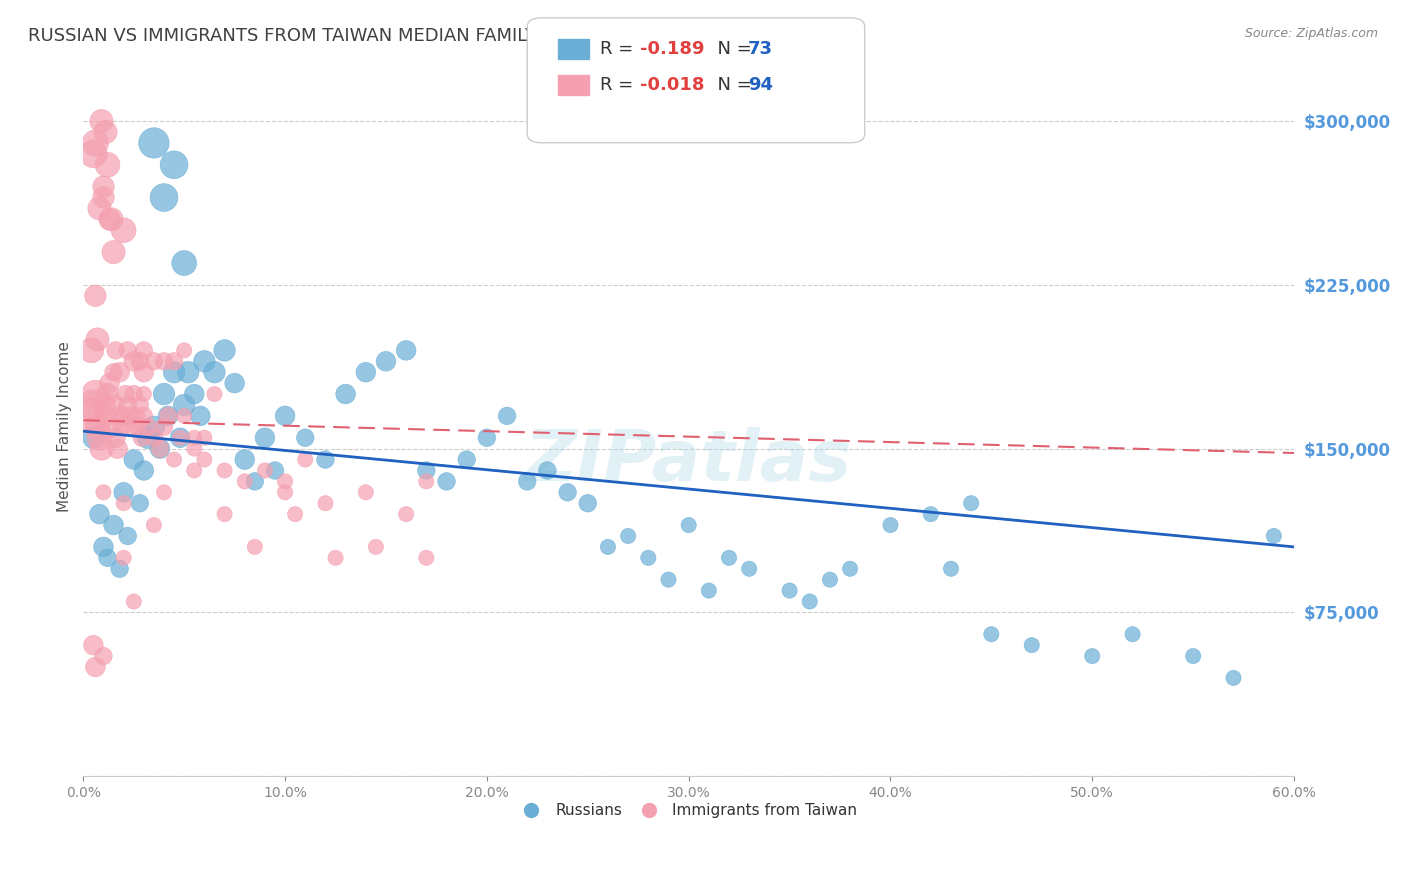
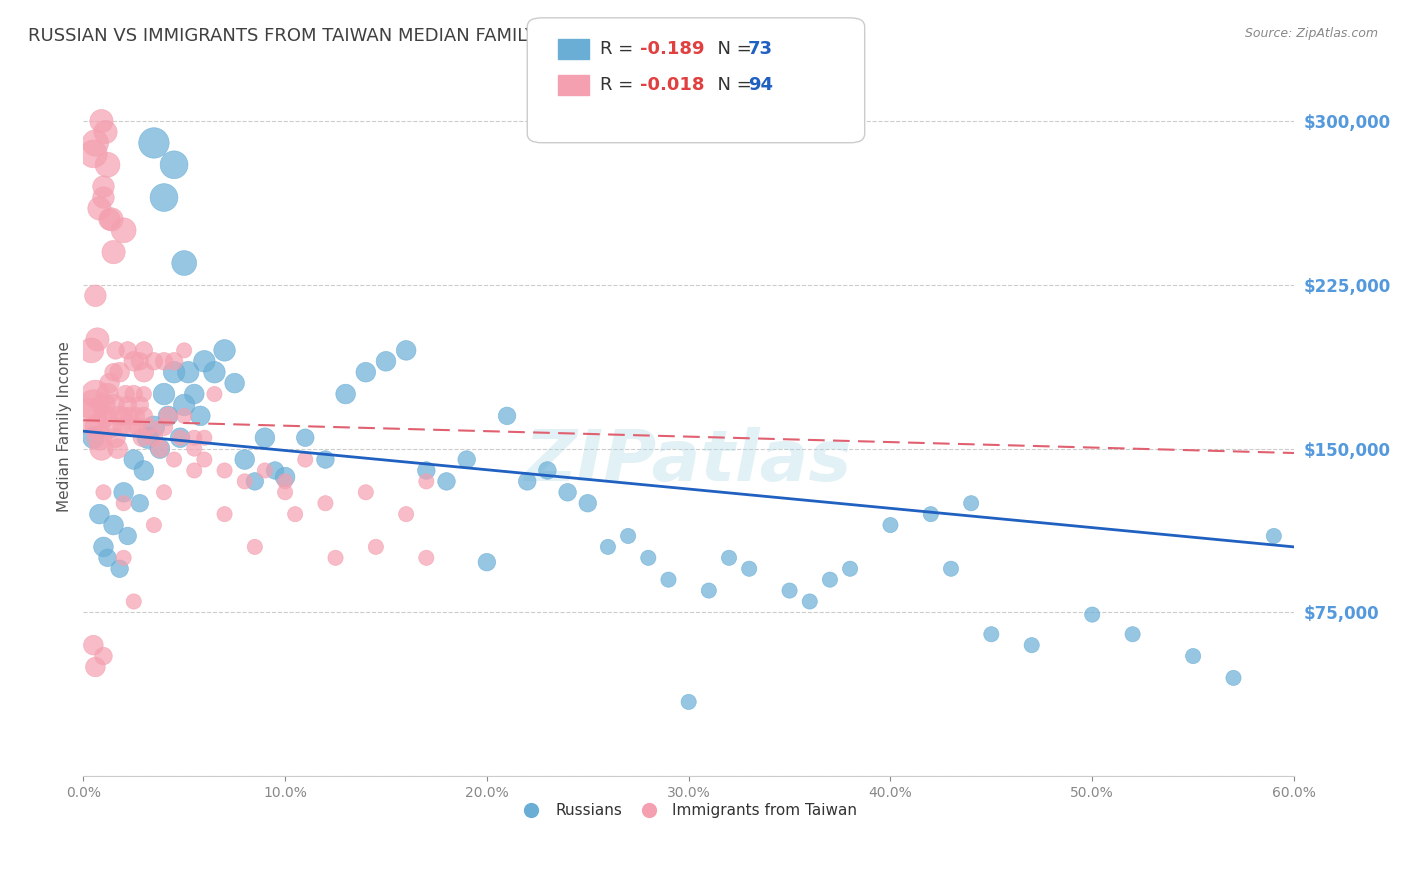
Russians/10.0%: $165,000 -> $137,000
Russians/20.0%: $155,000 -> $98,000
Russians/30.0%: $115,000 -> $34,000
Russians/50.0%: $55,000 -> $74,000
